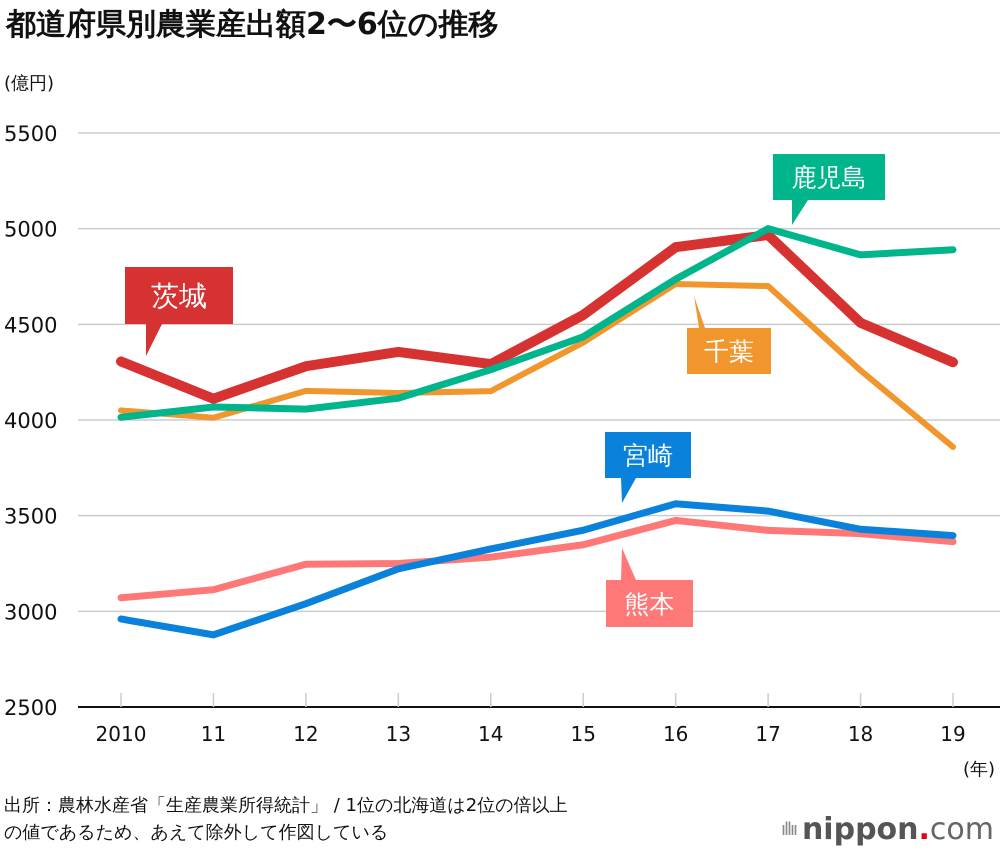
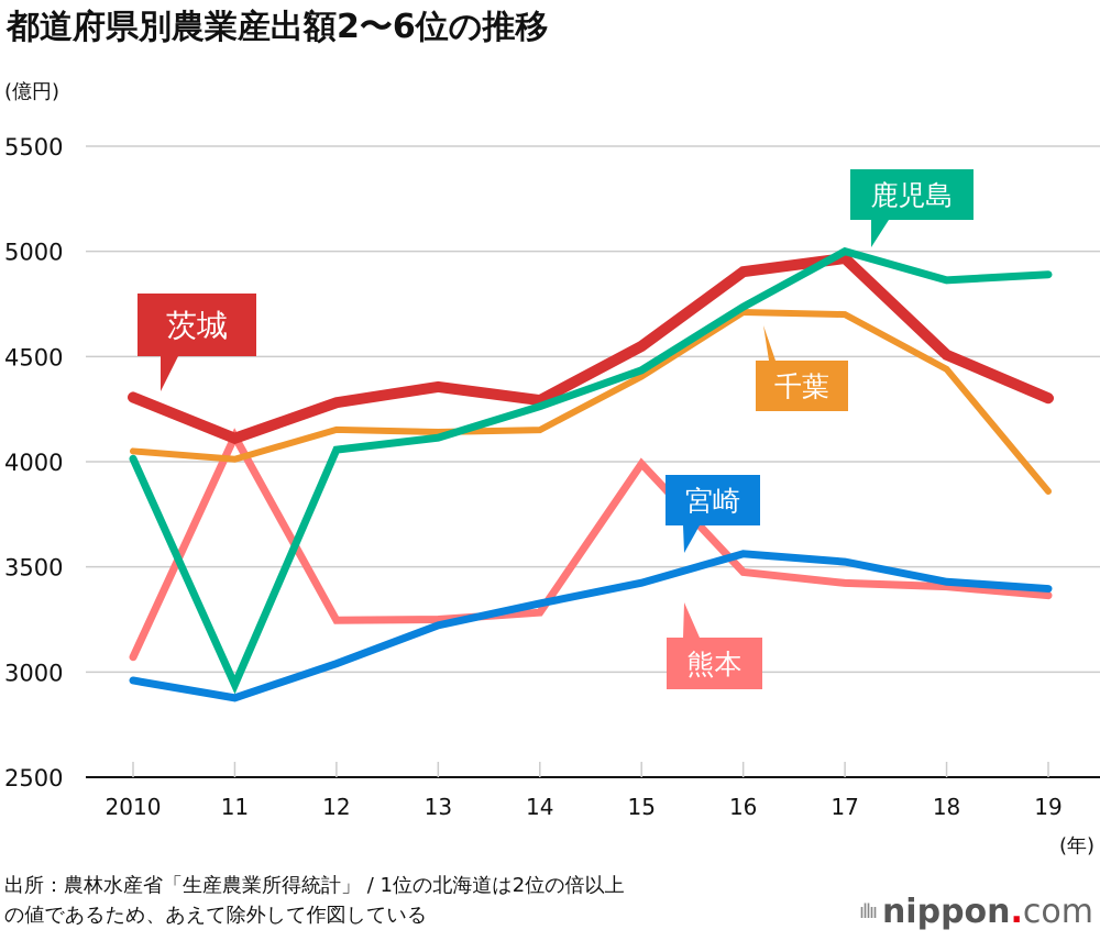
鹿児島/11: 4070 -> 2940
熊本/11: 3110 -> 4120
熊本/15: 3350 -> 3990
千葉/18: 4260 -> 4440
